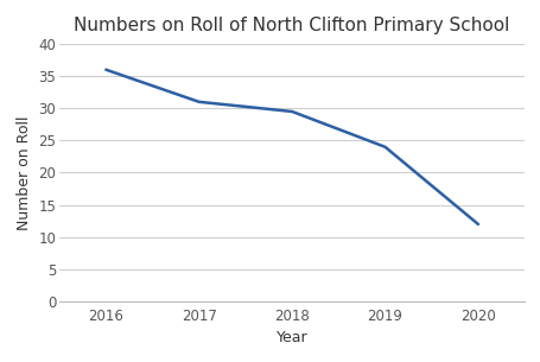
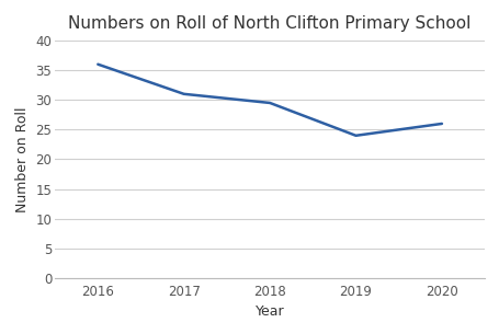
2020: 12.0 -> 26.0
